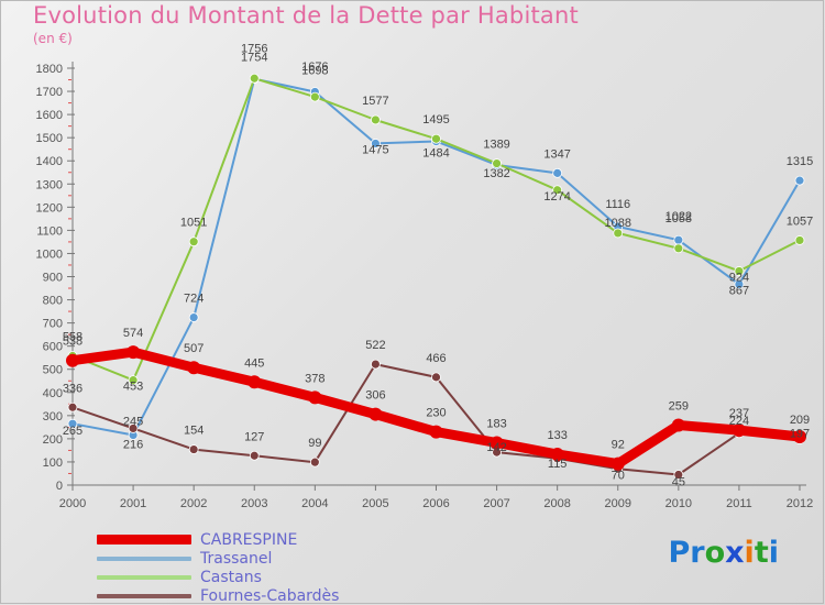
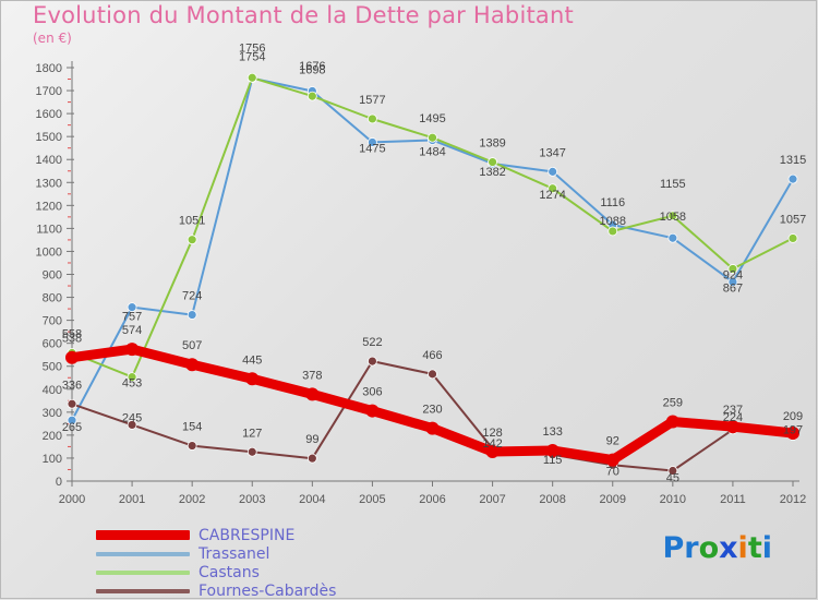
Trassanel/2001: 216 -> 757
CABRESPINE/2007: 183 -> 128
Castans/2010: 1022 -> 1155
